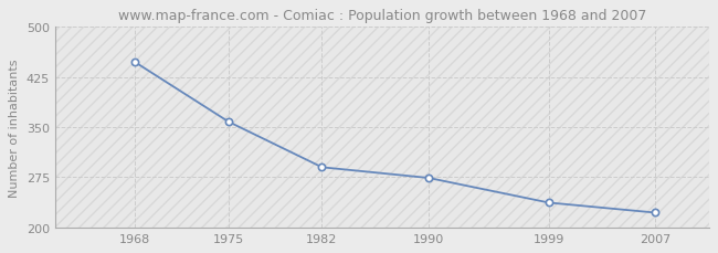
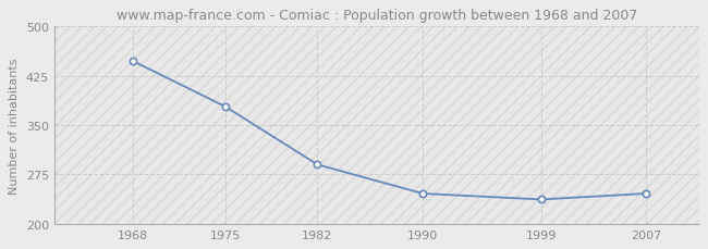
1975: 358 -> 378
1990: 274 -> 246
2007: 222 -> 246
